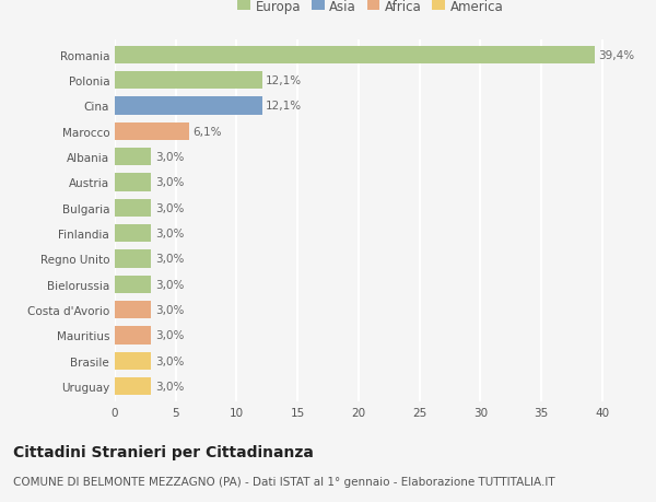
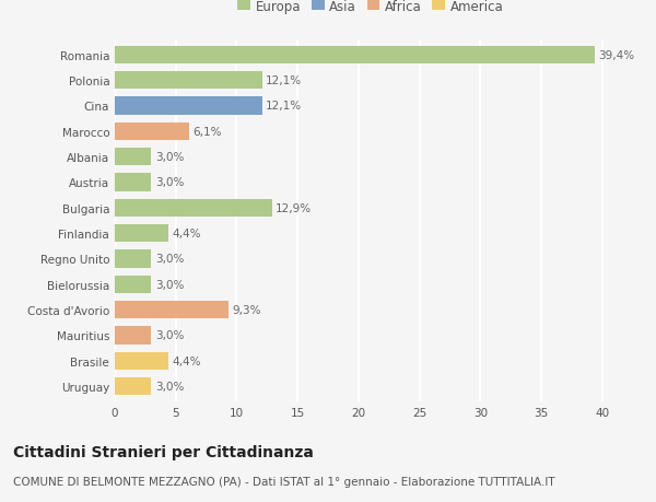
Bulgaria: 3,0% -> 12,9%
Finlandia: 3,0% -> 4,4%
Costa d'Avorio: 3,0% -> 9,3%
Brasile: 3,0% -> 4,4%
